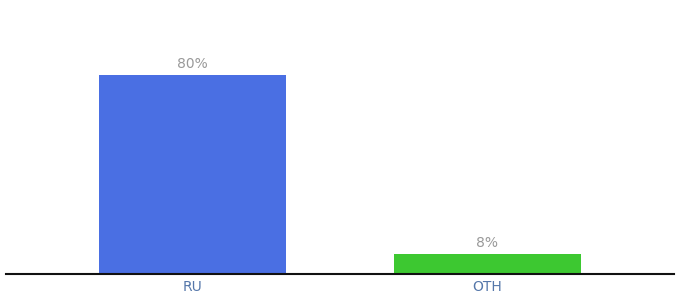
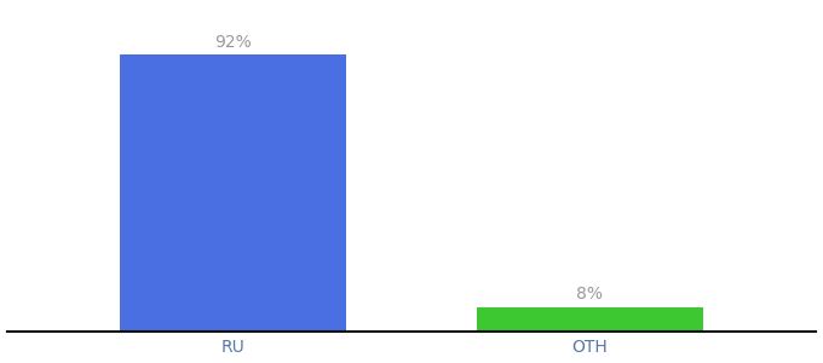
RU: 80% -> 92%
